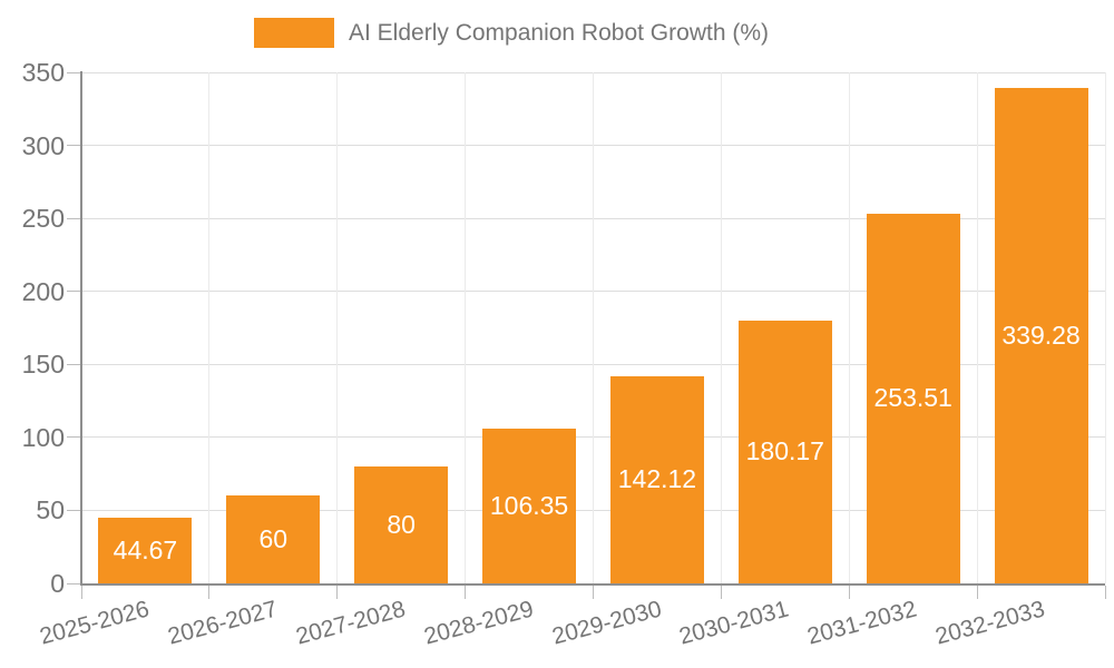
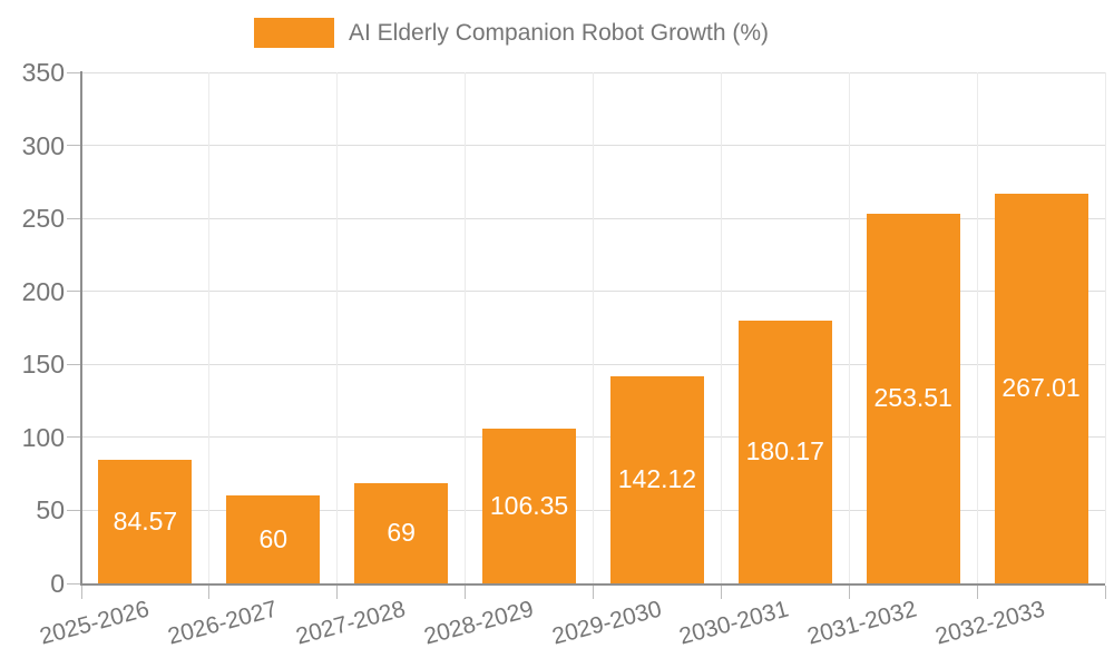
2025-2026: 44.67 -> 84.57
2027-2028: 80 -> 69
2032-2033: 339.28 -> 267.01
